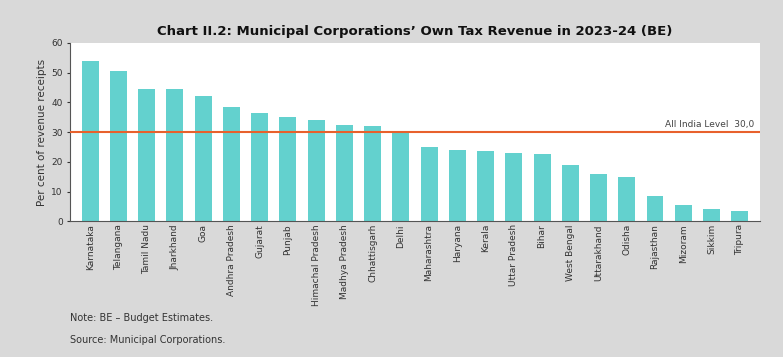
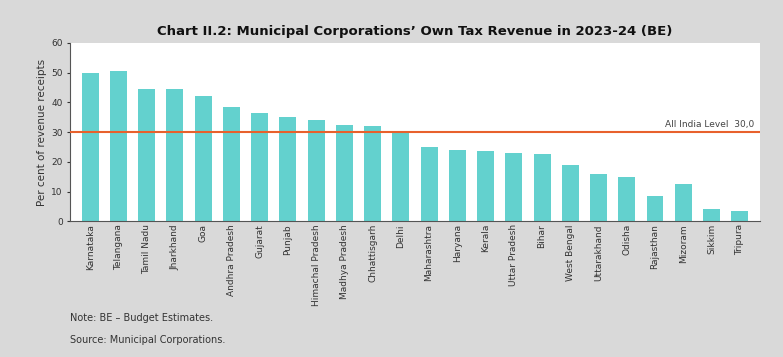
Karnataka: 54.0 -> 50.0
Mizoram: 5.5 -> 12.5
